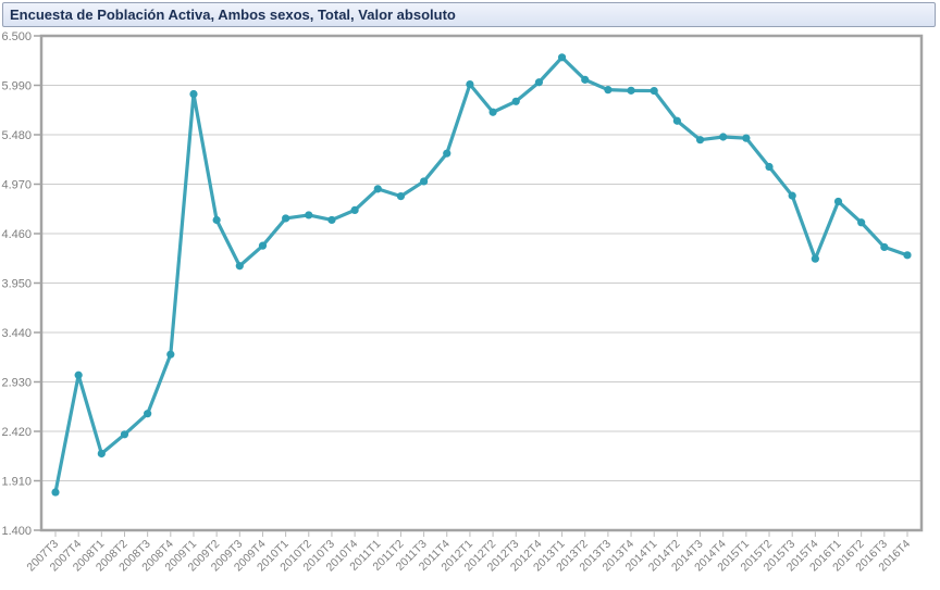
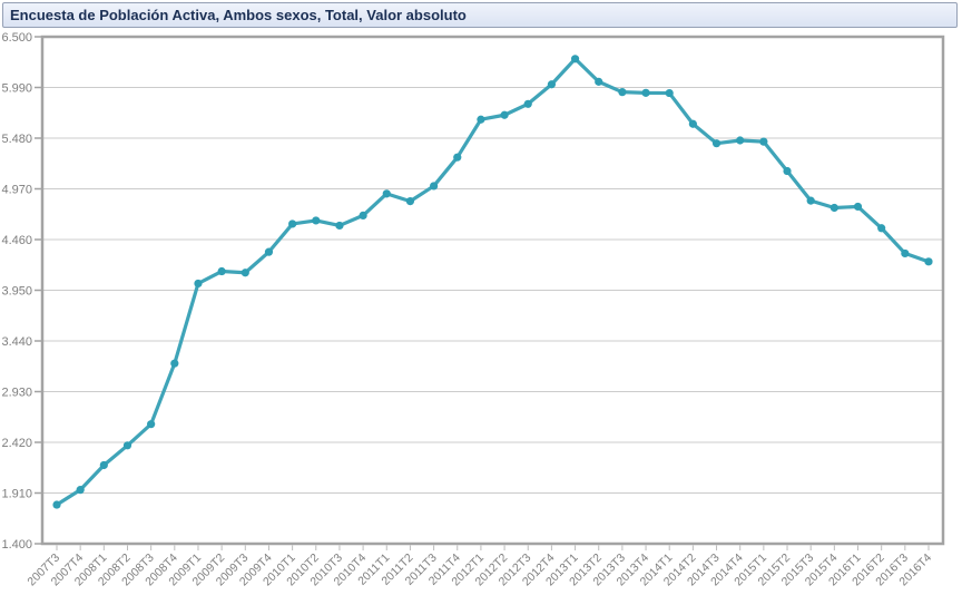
2007T4: 3000 -> 1900
2009T1: 5900 -> 4000
2009T2: 4600 -> 4100
2012T1: 6000 -> 5700
2015T4: 4200 -> 4800
